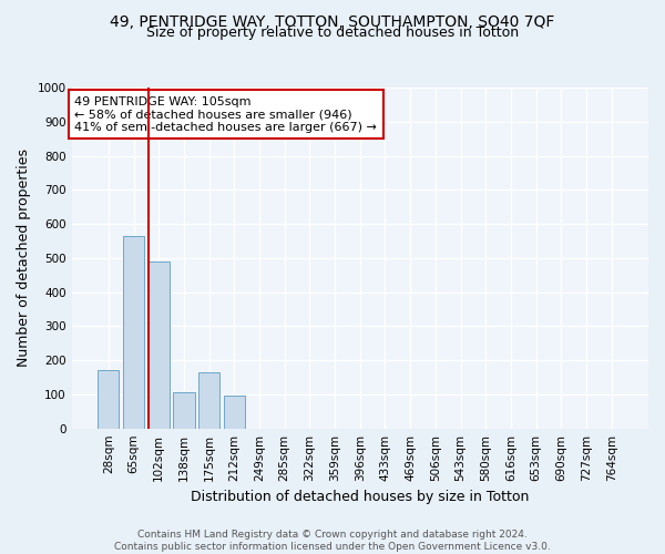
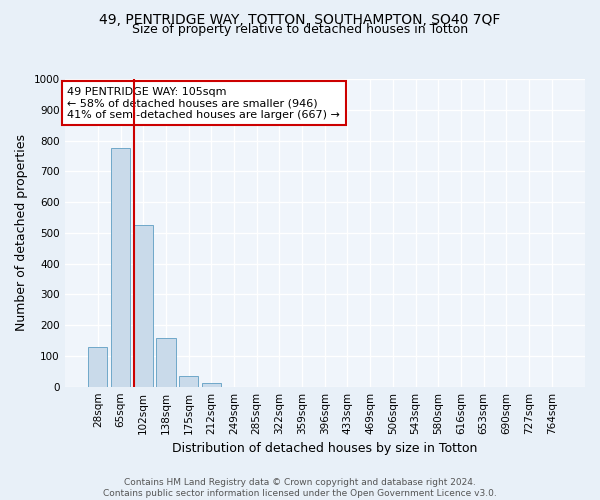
28sqm: 170 -> 130
65sqm: 565 -> 775
102sqm: 490 -> 525
138sqm: 105 -> 157
175sqm: 165 -> 35
212sqm: 95 -> 12
